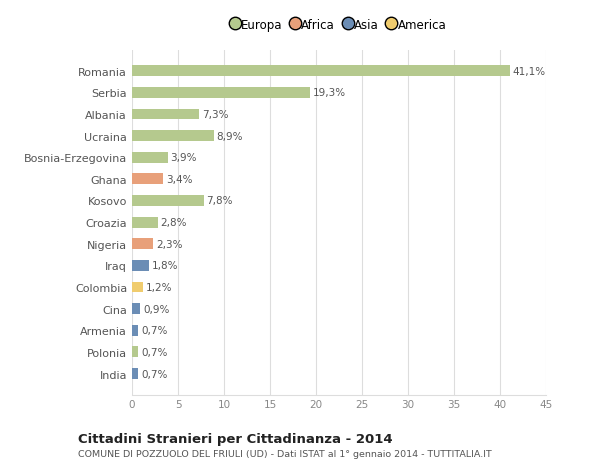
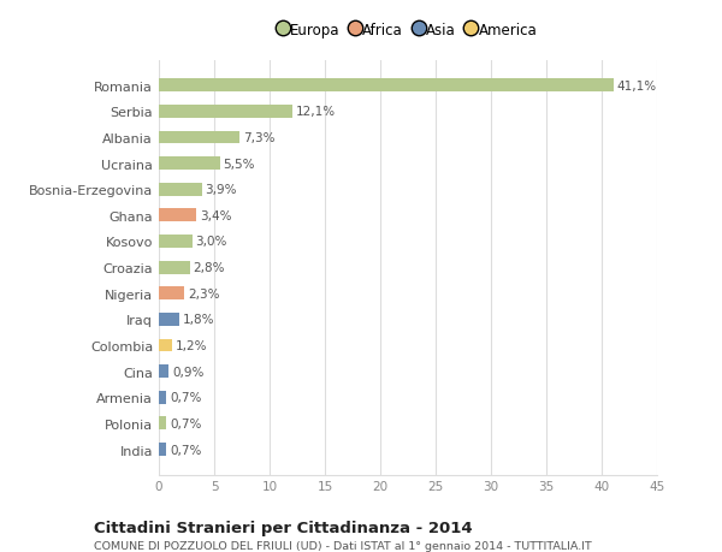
Serbia: 19,3% -> 12,1%
Ucraina: 8,9% -> 5,5%
Kosovo: 7,8% -> 3,0%
